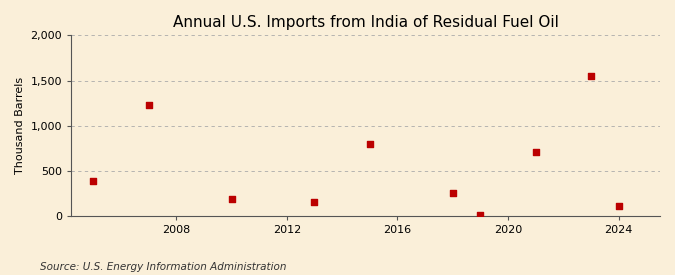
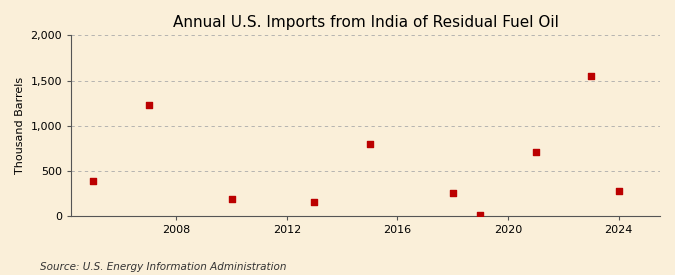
2024: 110 -> 280
